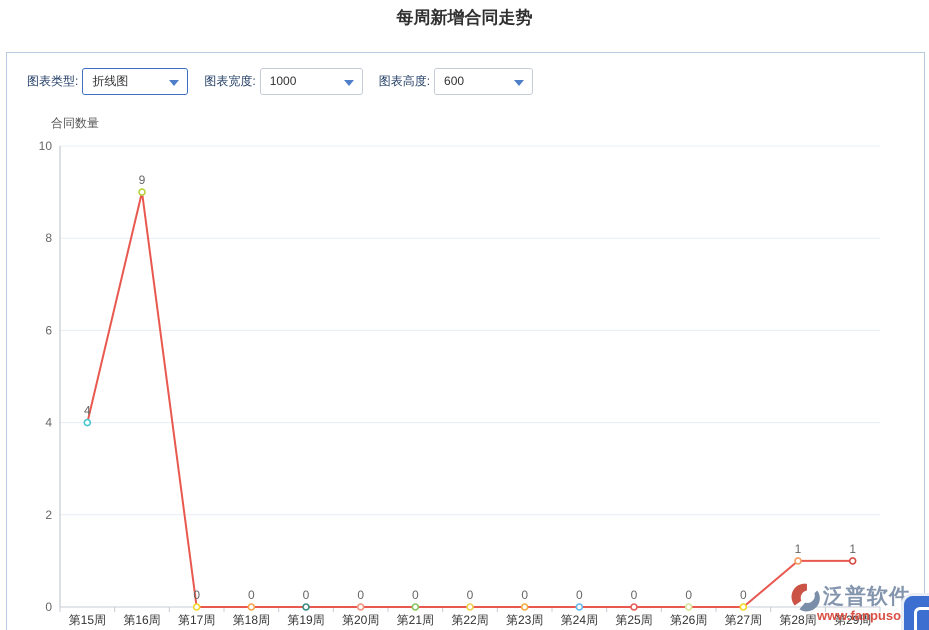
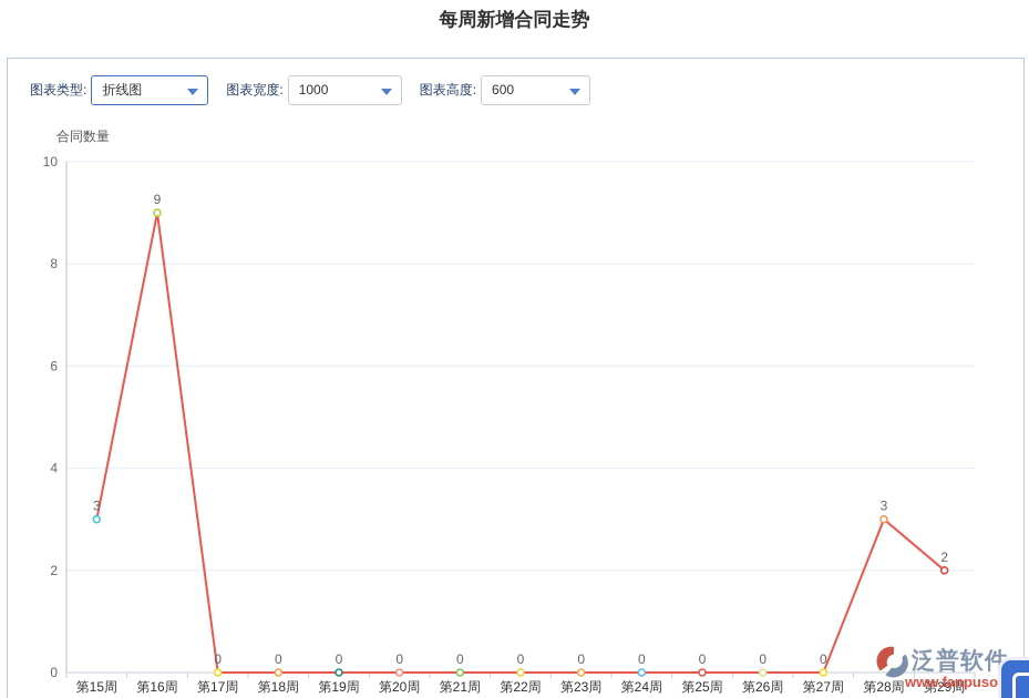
第15周: 4 -> 3
第28周: 1 -> 3
第29周: 1 -> 2
